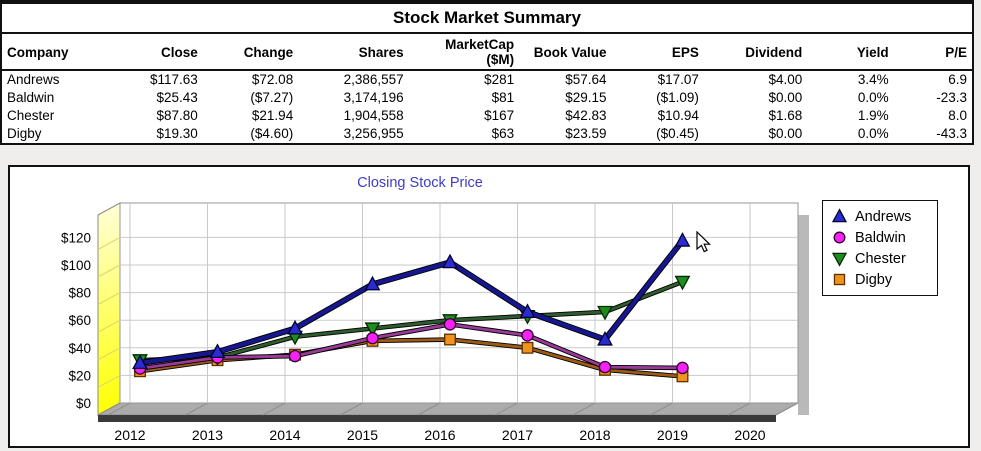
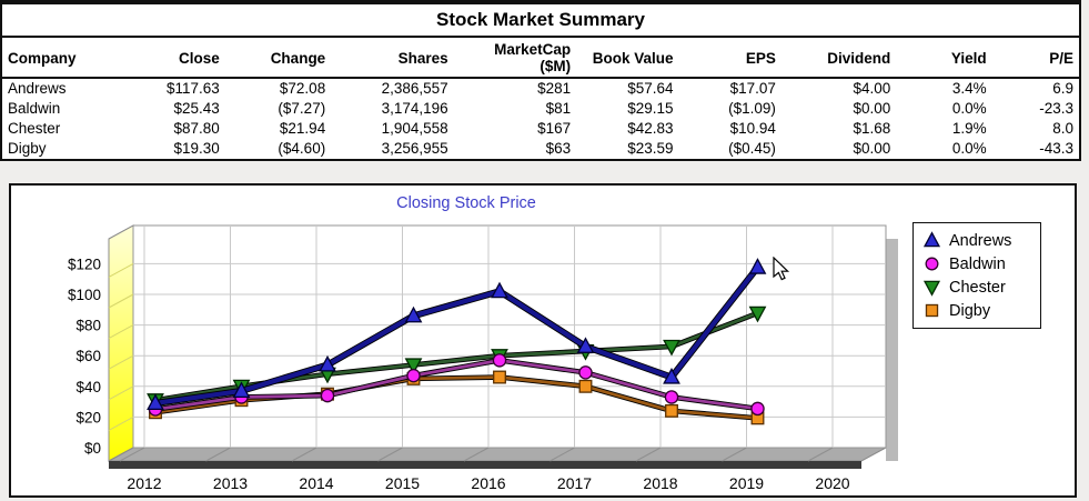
Chester/2013: $33 -> $40
Baldwin/2018: $26 -> $33
